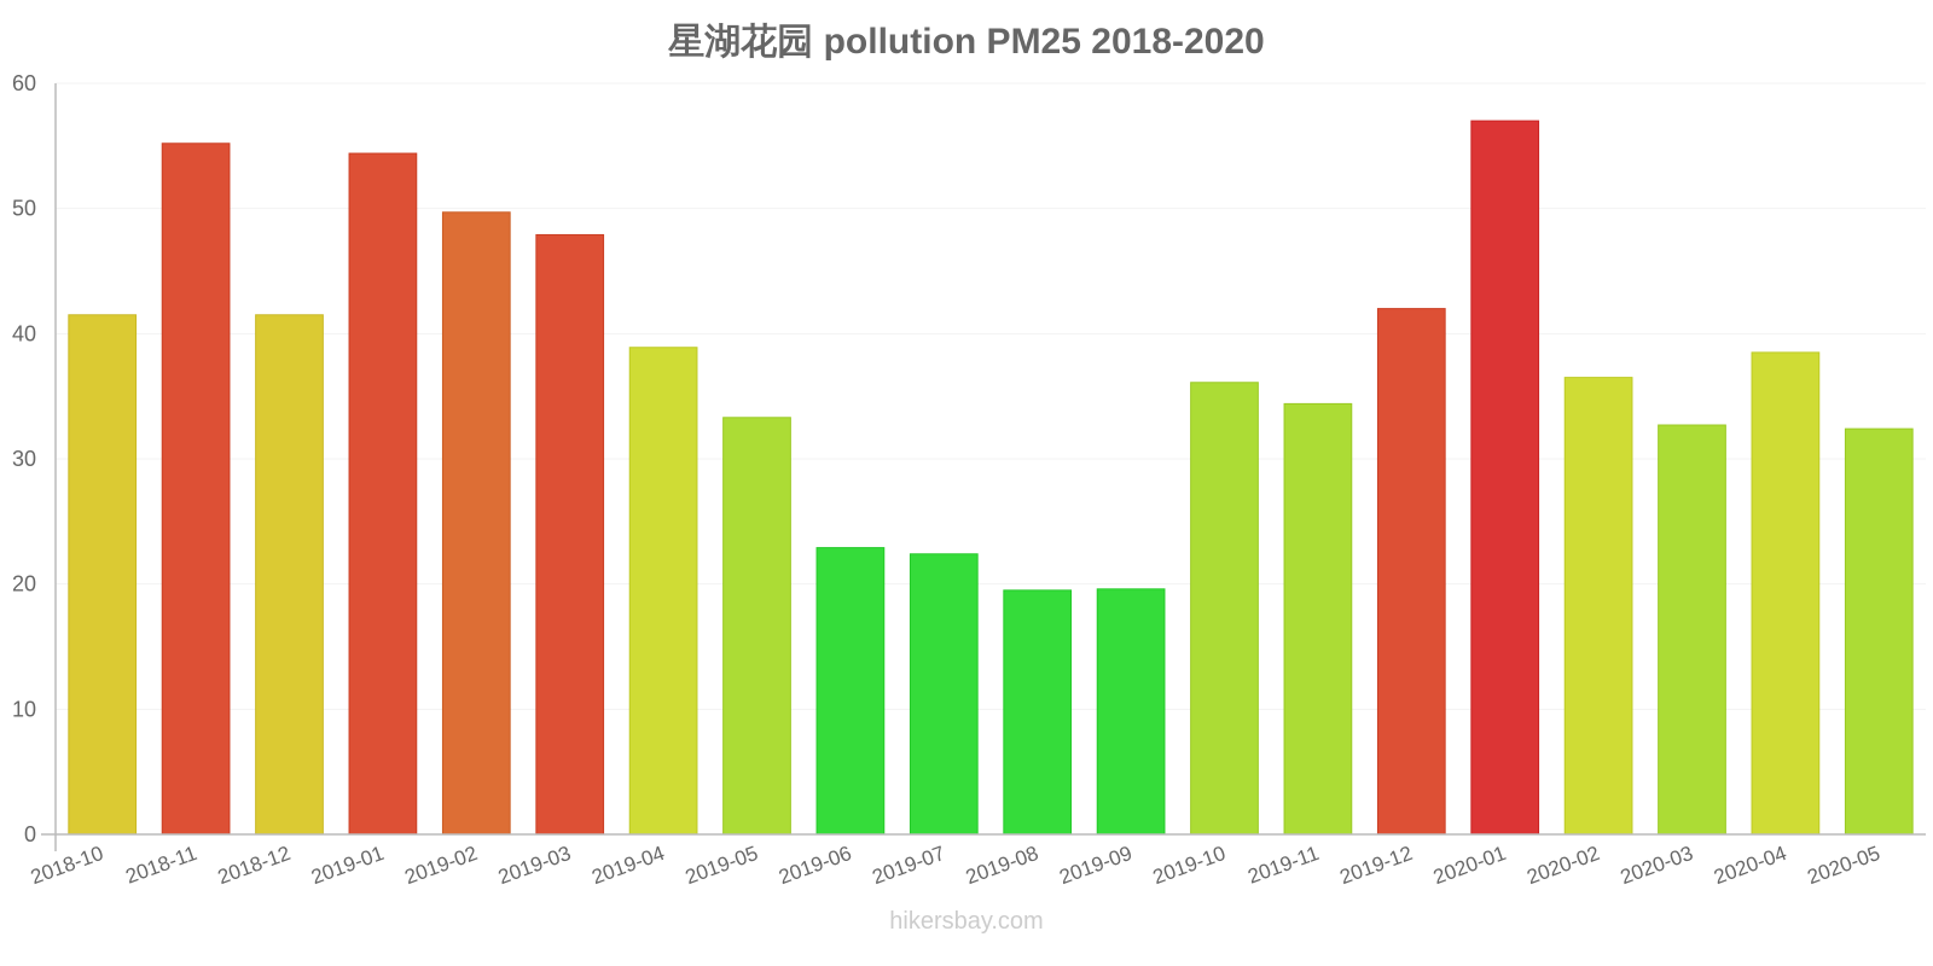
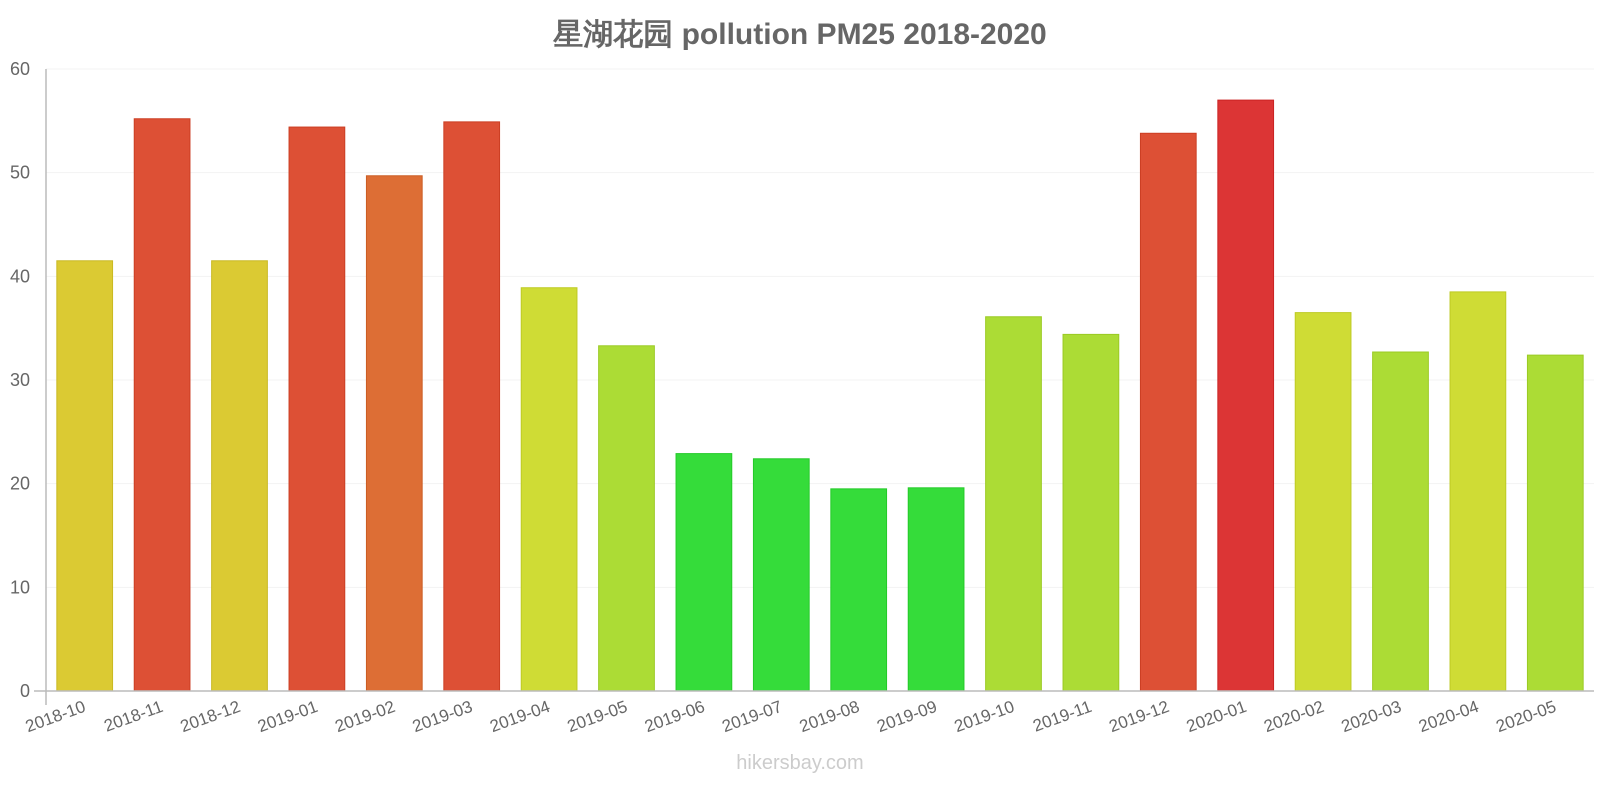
2019-03: 47.9 -> 54.9
2019-12: 42.0 -> 53.8
